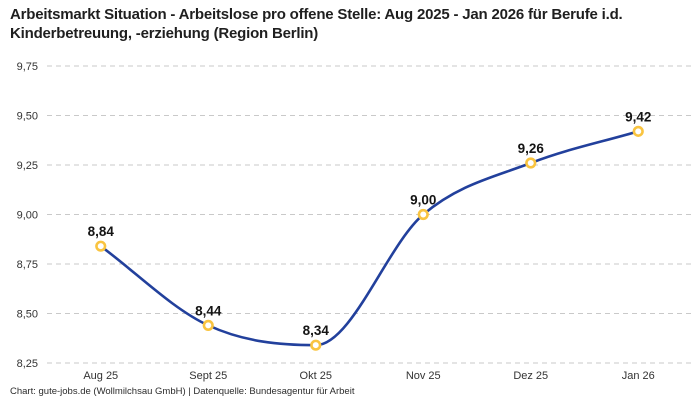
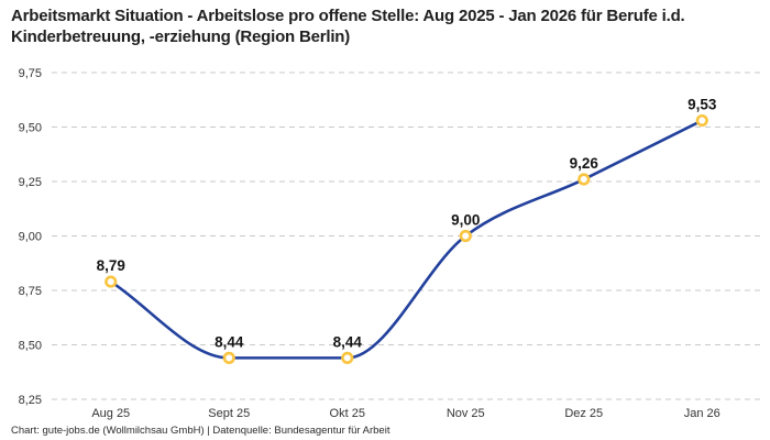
Aug 25: 8,84 -> 8,79
Okt 25: 8,34 -> 8,44
Jan 26: 9,42 -> 9,53
